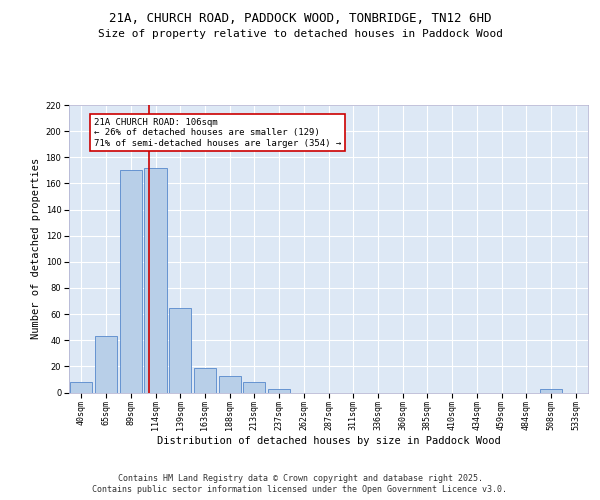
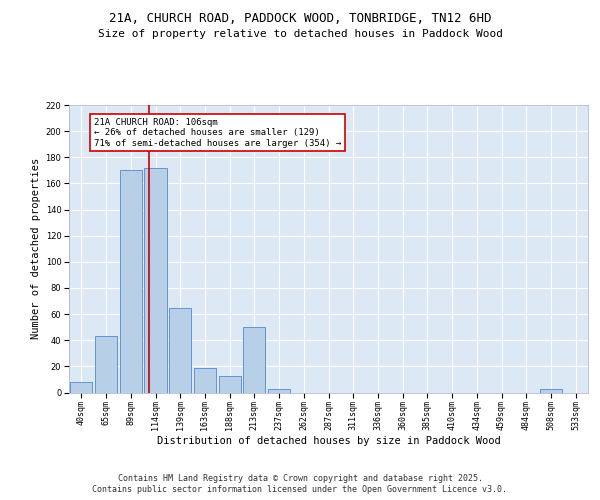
213sqm: 8 -> 50
